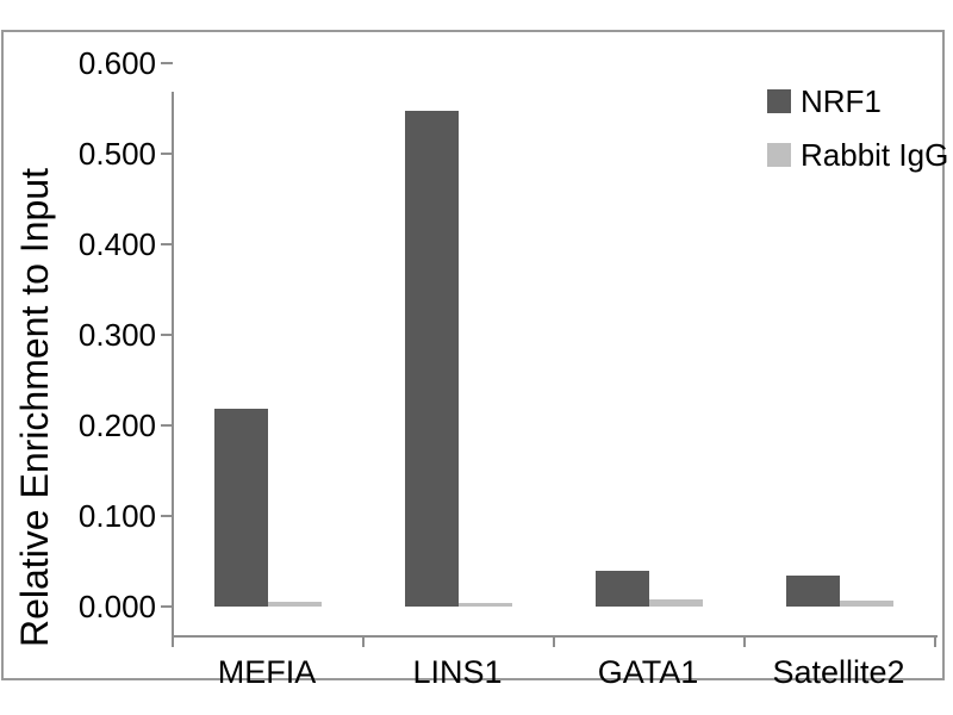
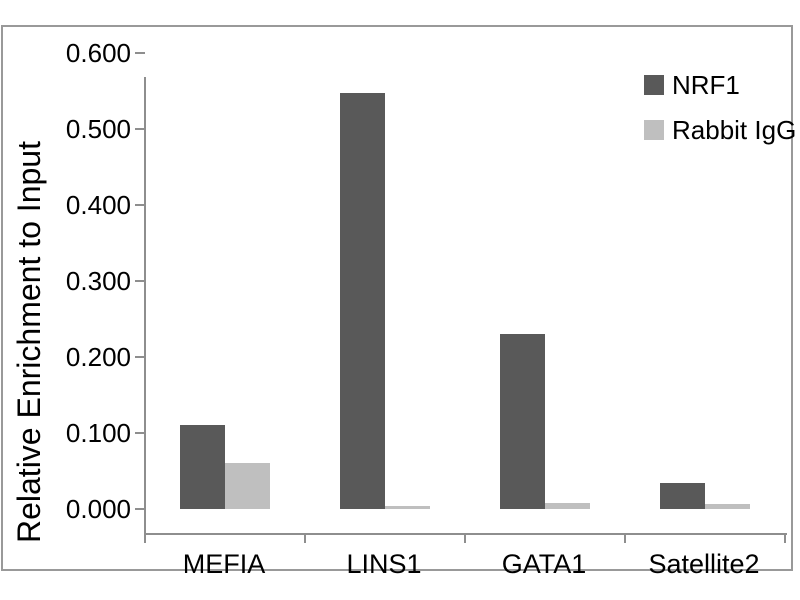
NRF1/MEFIA: 0.22 -> 0.11
Rabbit IgG/MEFIA: 0.01 -> 0.06
NRF1/GATA1: 0.04 -> 0.23
